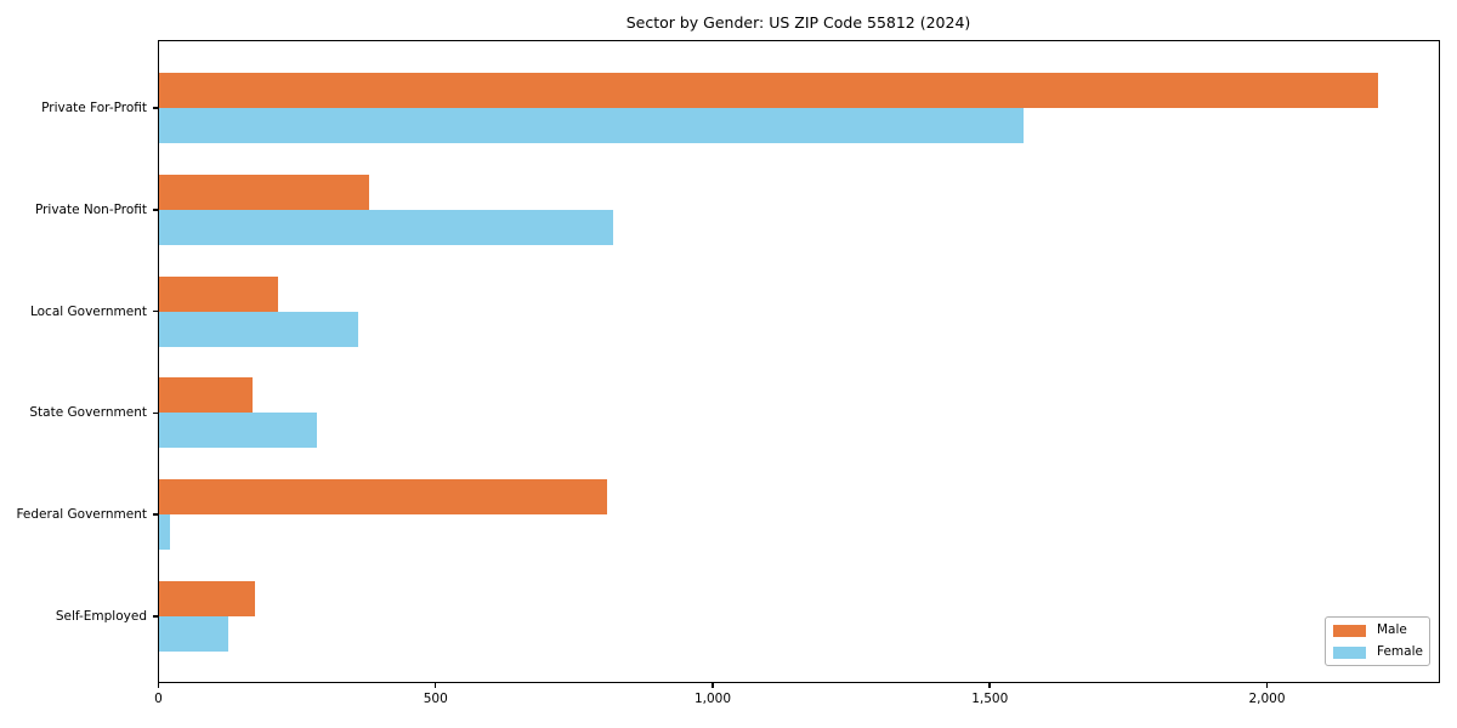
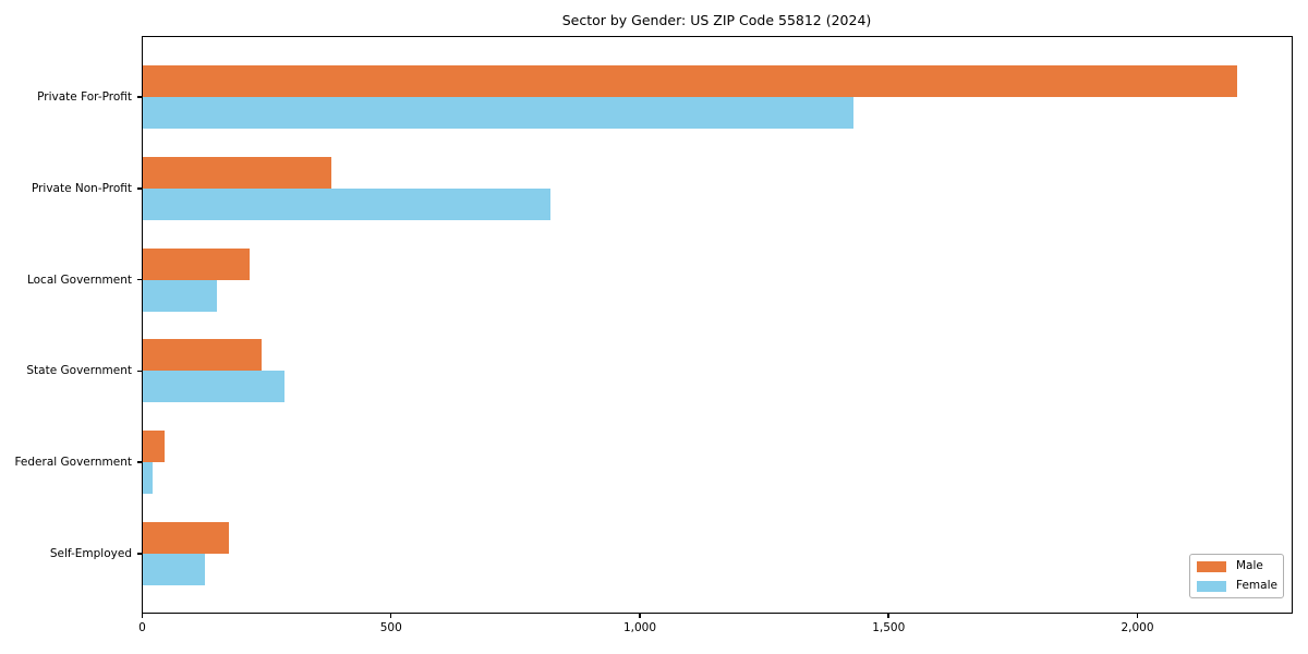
Female/Private For-Profit: 1560 -> 1430
Female/Local Government: 360 -> 150
Male/State Government: 170 -> 240
Male/Federal Government: 810 -> 40
